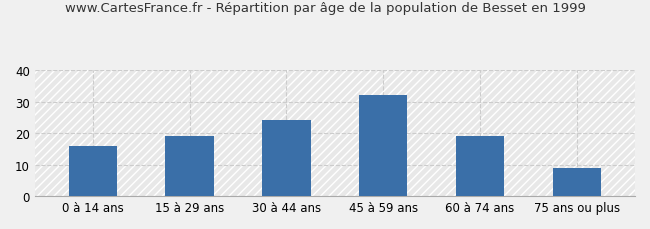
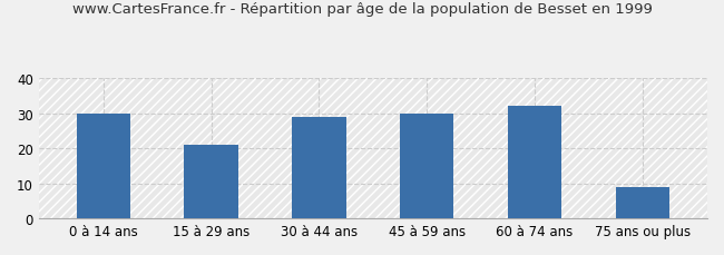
0 à 14 ans: 16 -> 30
15 à 29 ans: 19 -> 21
30 à 44 ans: 24 -> 29
45 à 59 ans: 32 -> 30
60 à 74 ans: 19 -> 32
